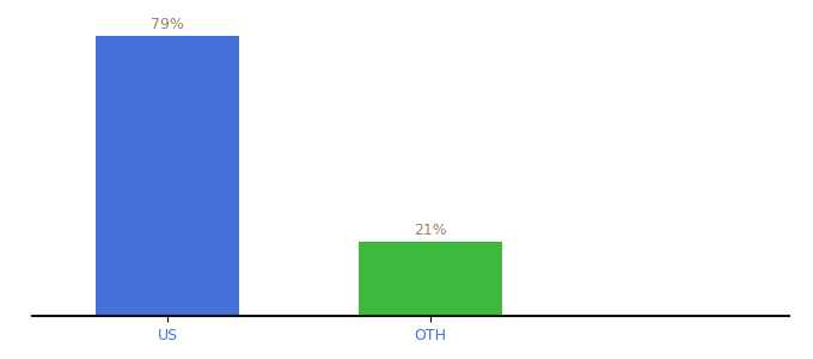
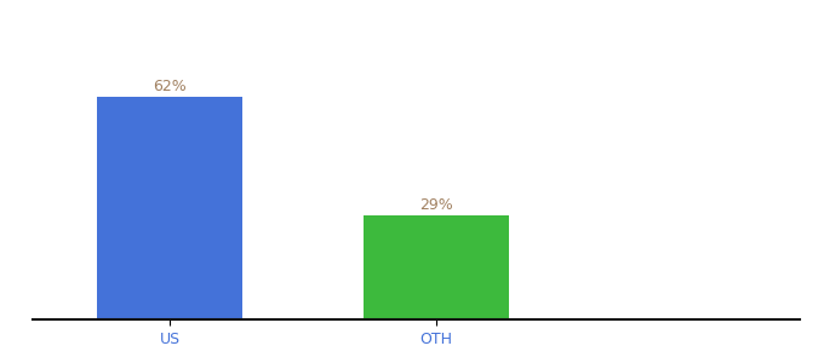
US: 79% -> 62%
OTH: 21% -> 29%
